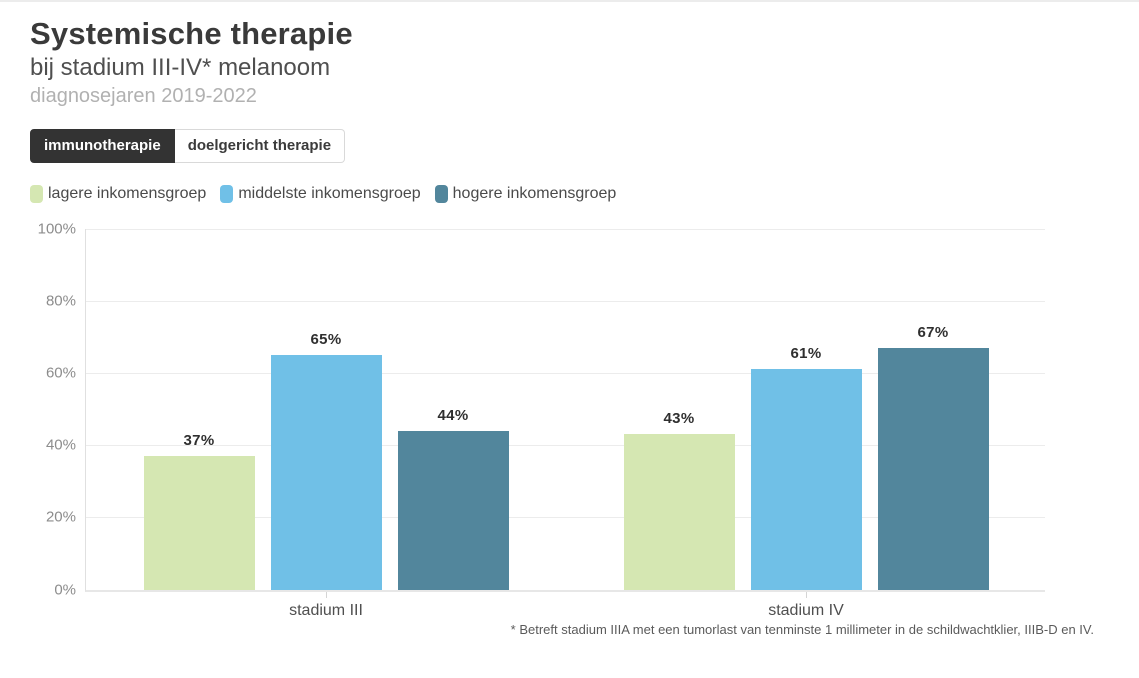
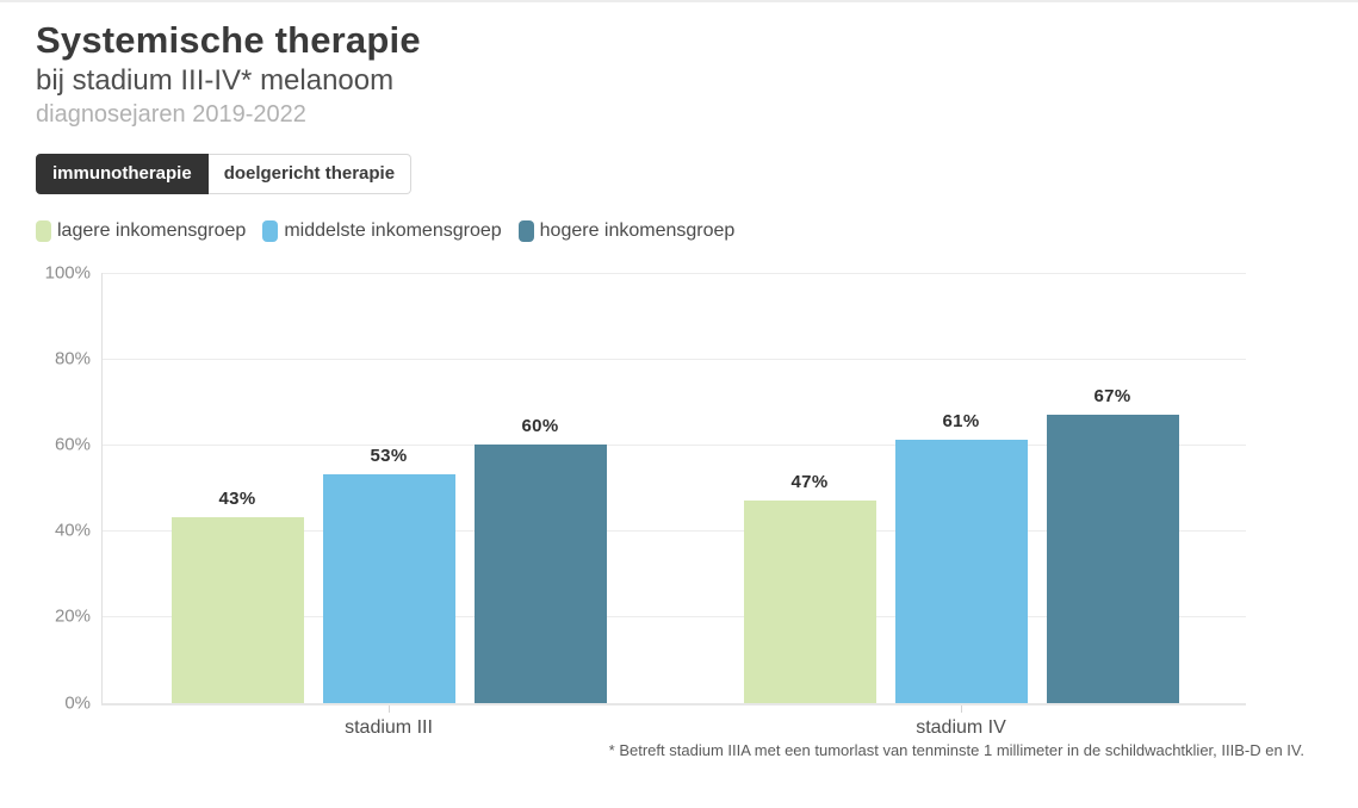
lagere inkomensgroep/stadium III: 37% -> 43%
middelste inkomensgroep/stadium III: 65% -> 53%
hogere inkomensgroep/stadium III: 44% -> 60%
lagere inkomensgroep/stadium IV: 43% -> 47%
